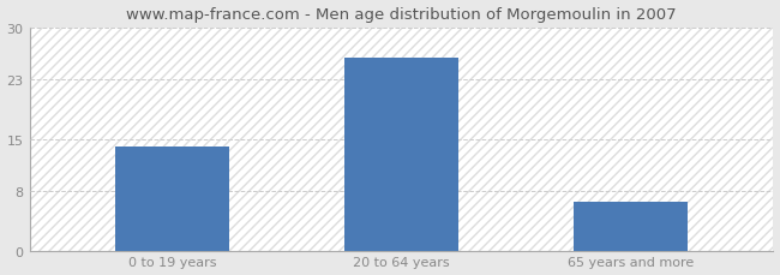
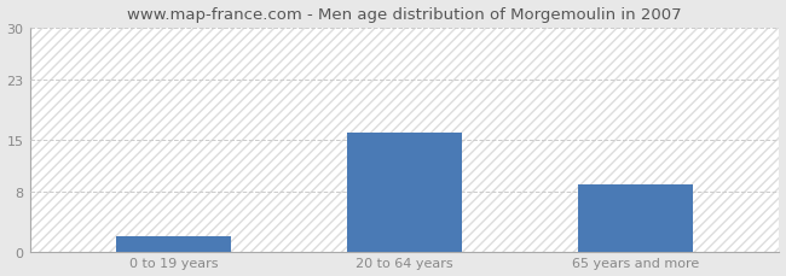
0 to 19 years: 14.0 -> 2.0
20 to 64 years: 26.0 -> 16.0
65 years and more: 6.5 -> 9.0
